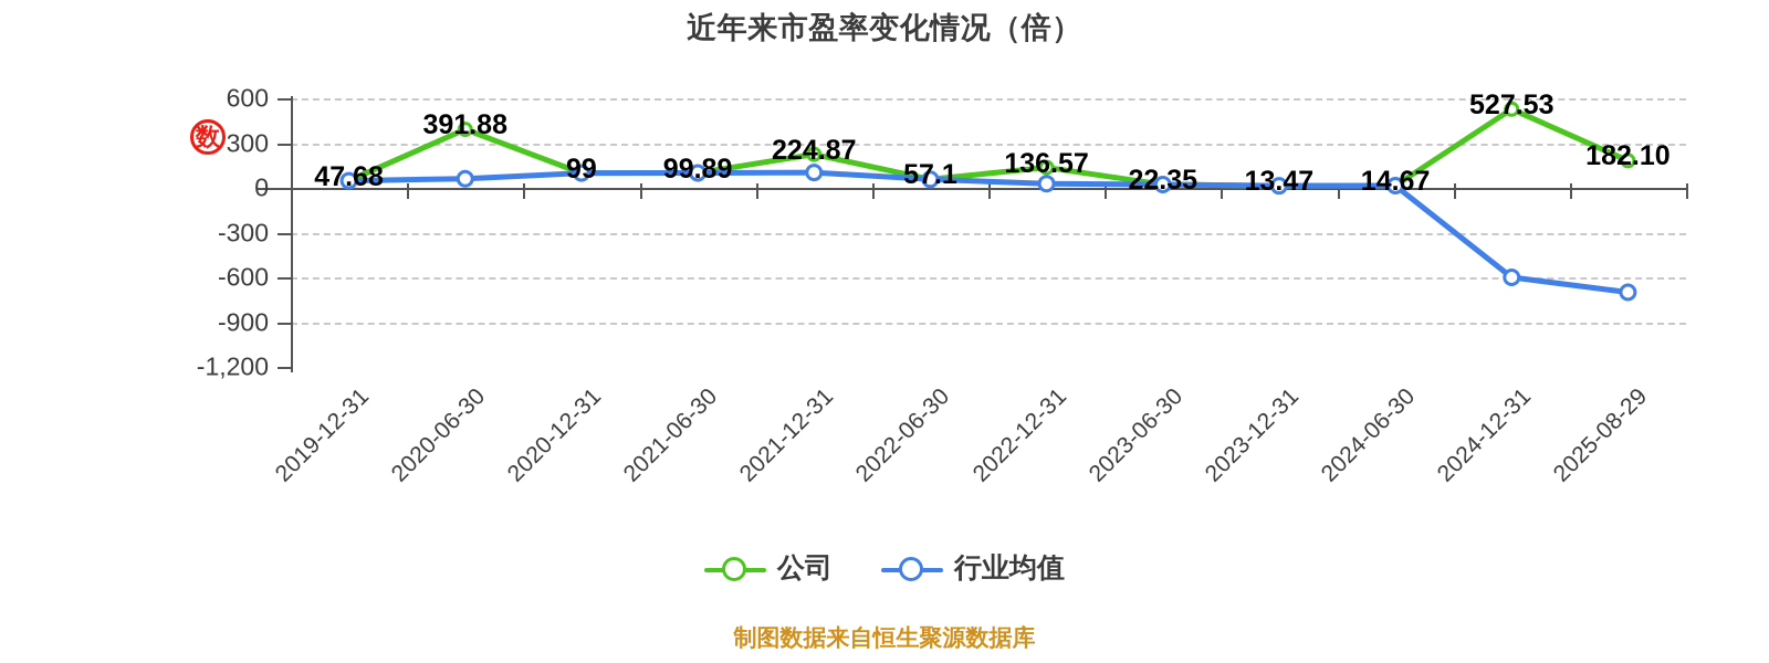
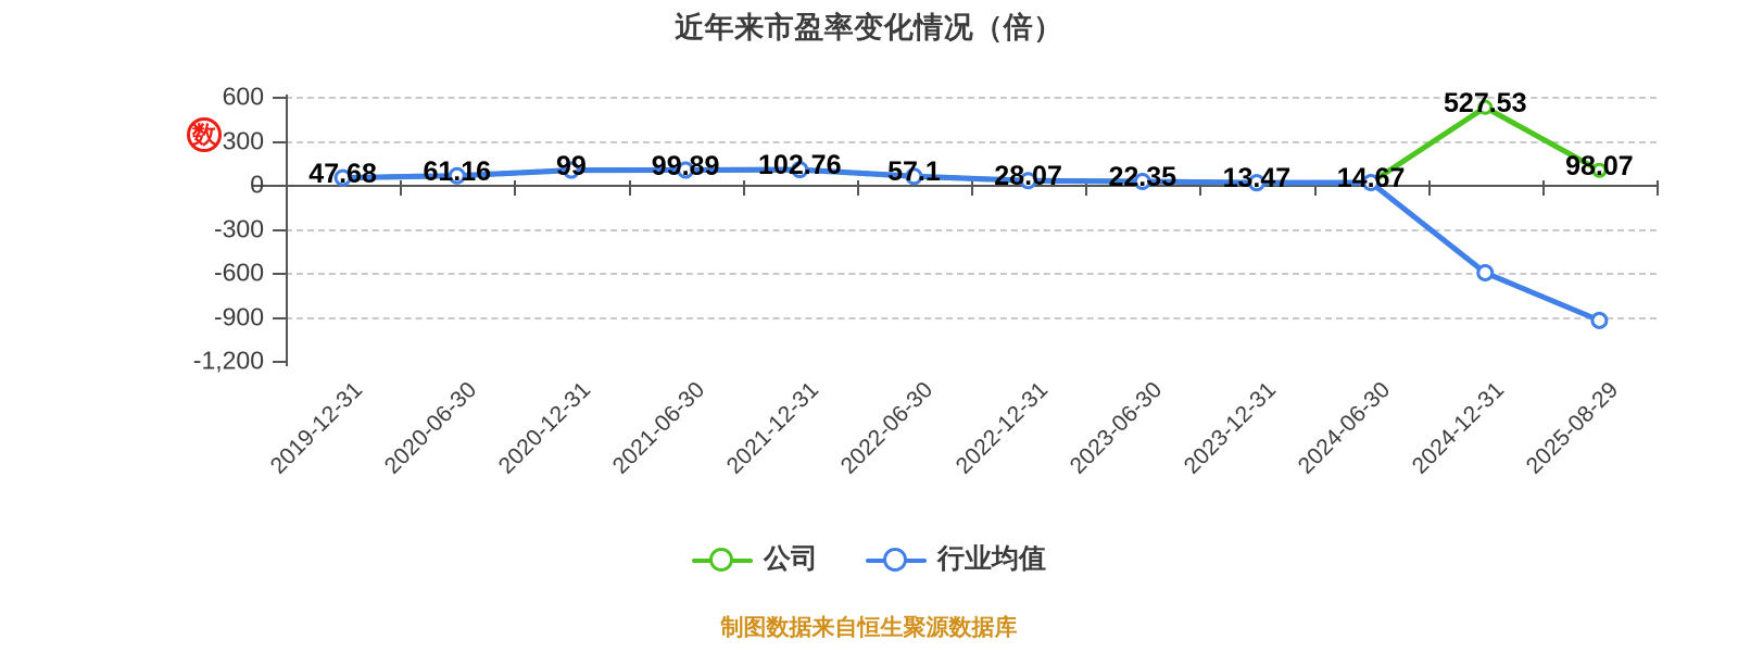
公司/2020-06-30: 391.88 -> 61.16
公司/2021-12-31: 224.87 -> 102.76
公司/2022-12-31: 136.57 -> 28.07
公司/2025-08-29: 182.10 -> 98.07
行业均值/2025-08-29: -700 -> -920
